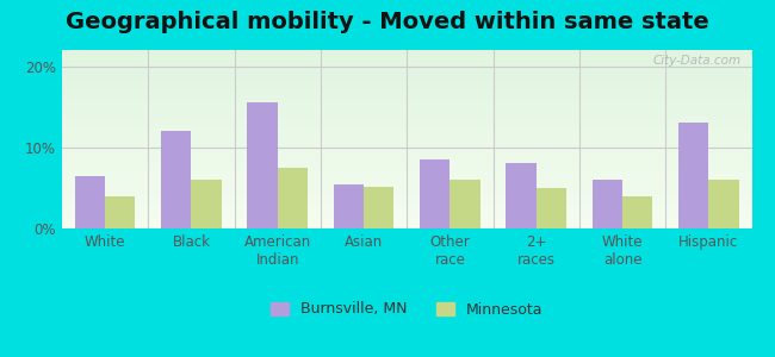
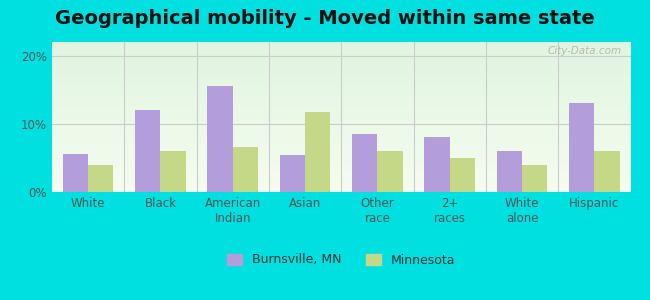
Burnsville, MN/White: 6.5% -> 5.6%
Minnesota/American Indian: 7.5% -> 6.6%
Minnesota/Asian: 5.2% -> 11.8%
